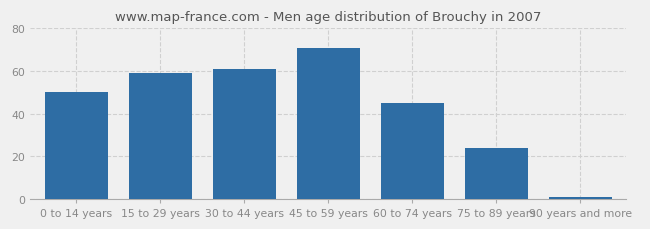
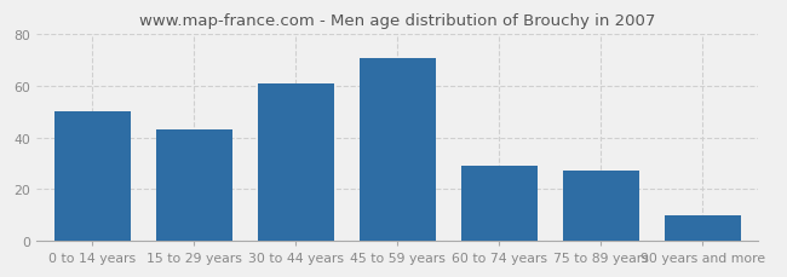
15 to 29 years: 59 -> 43
60 to 74 years: 45 -> 29
75 to 89 years: 24 -> 27
90 years and more: 1 -> 10
